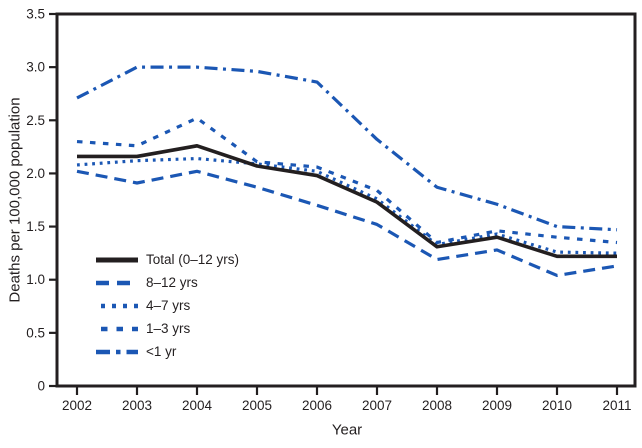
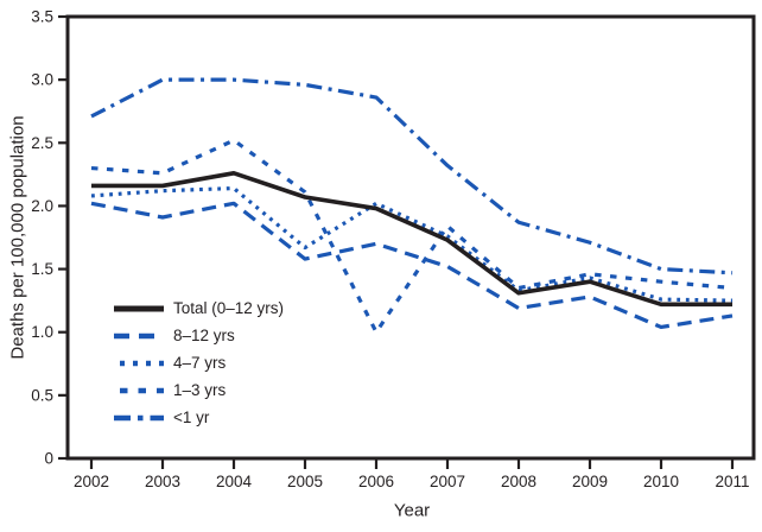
8–12 yrs/2005: 1.87 -> 1.58
4–7 yrs/2005: 2.09 -> 1.67
1–3 yrs/2006: 2.06 -> 1.00
